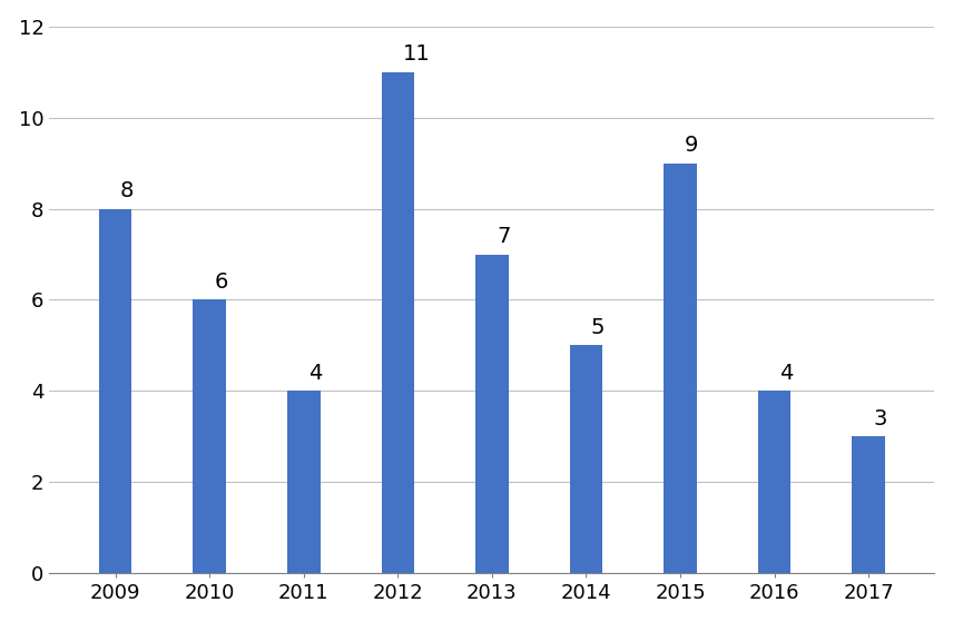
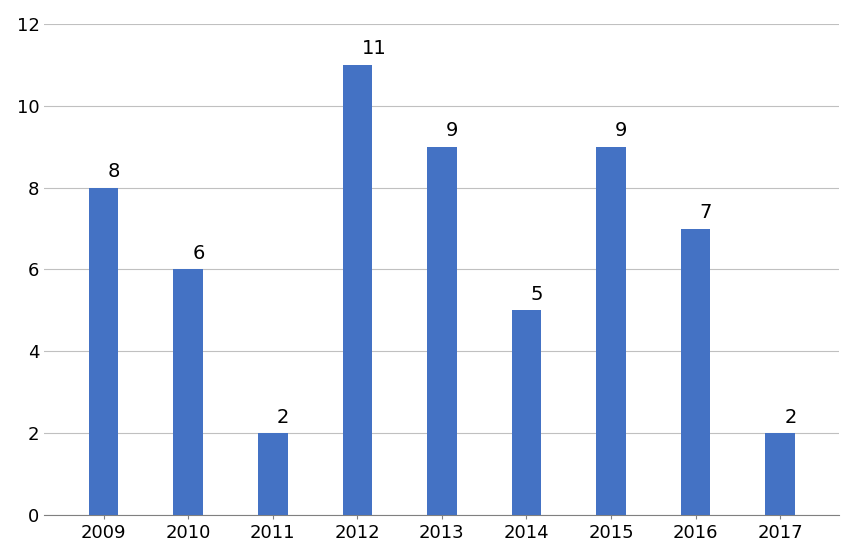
2011: 4 -> 2
2013: 7 -> 9
2016: 4 -> 7
2017: 3 -> 2
